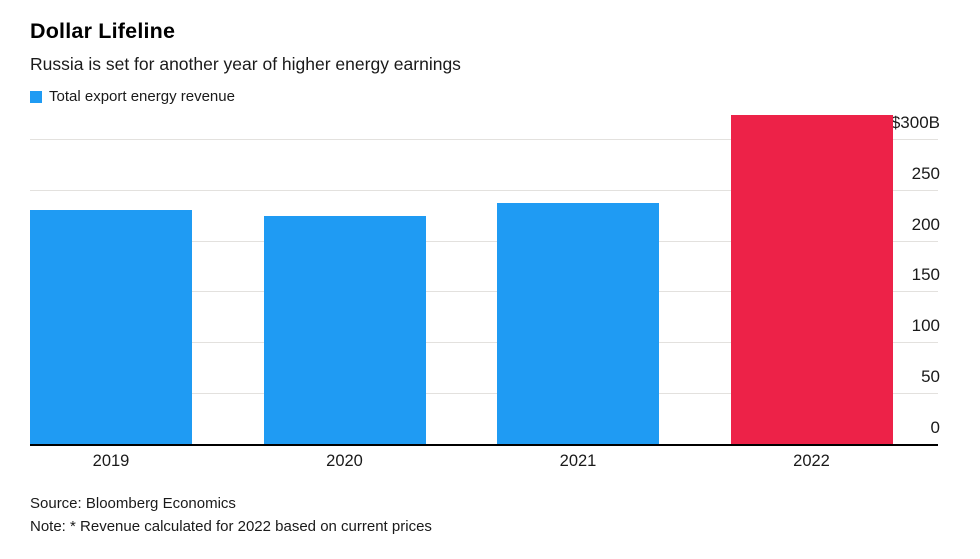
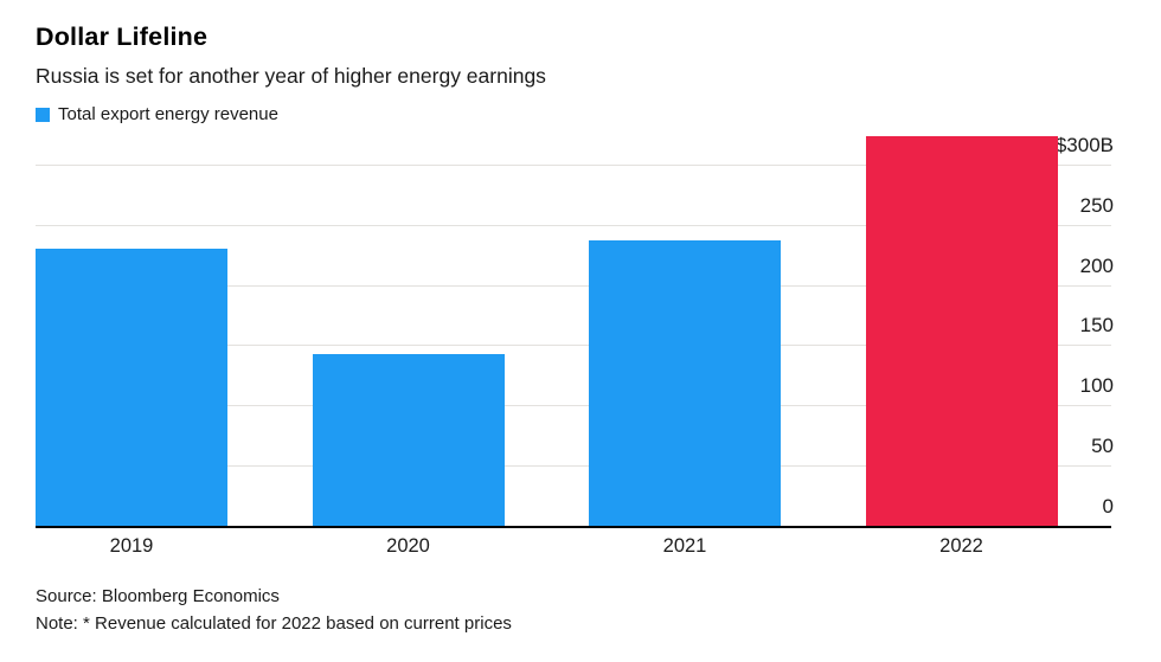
2020: $224B -> $143B
